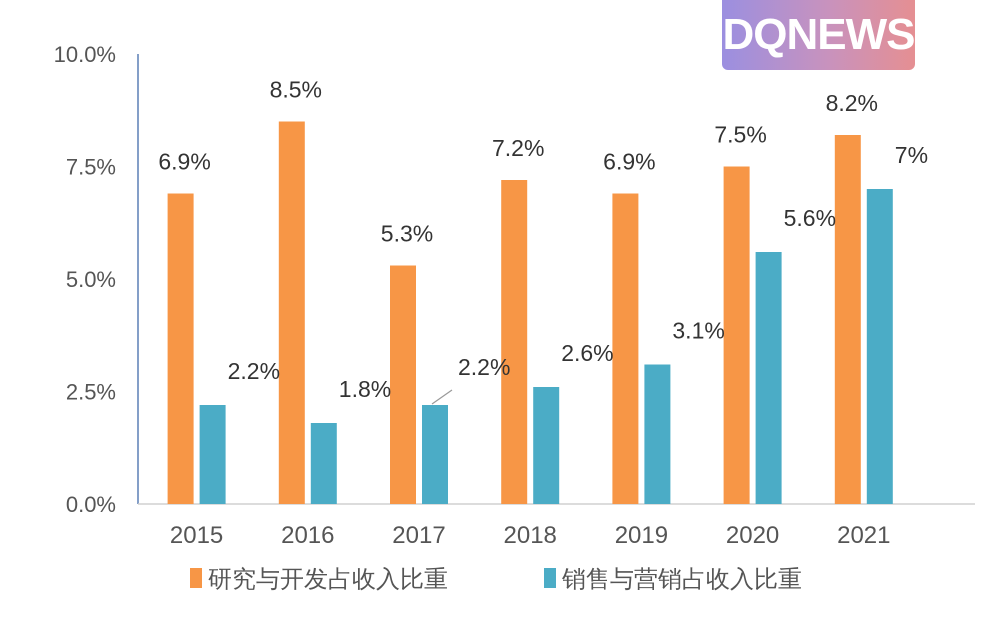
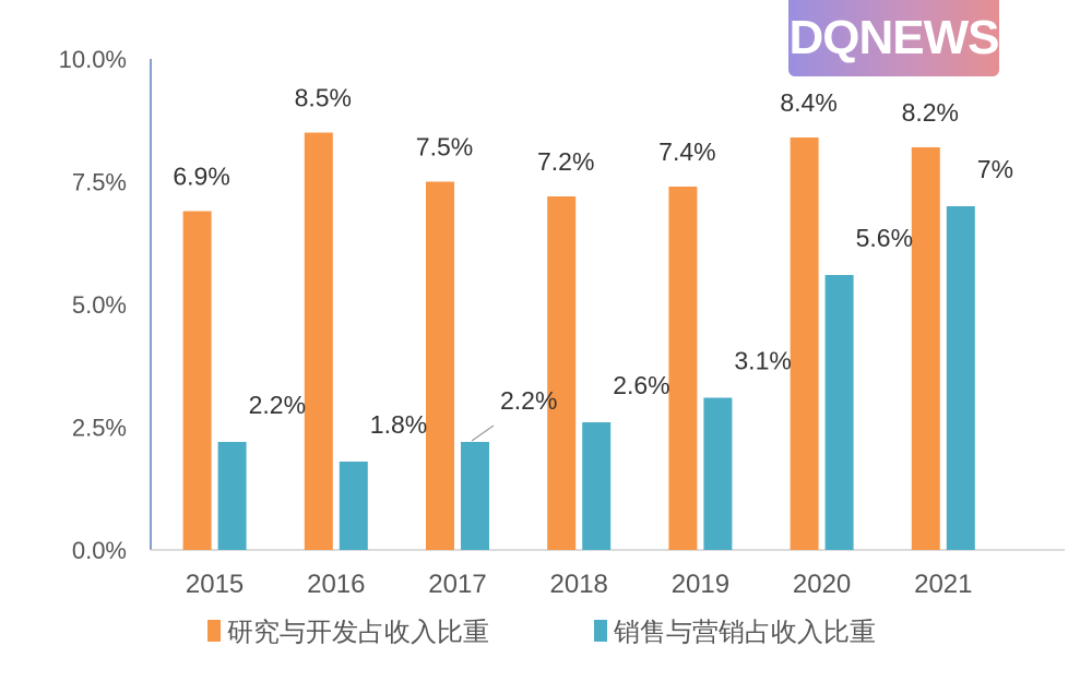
研究与开发占收入比重/2017: 5.3% -> 7.5%
研究与开发占收入比重/2019: 6.9% -> 7.4%
研究与开发占收入比重/2020: 7.5% -> 8.4%
